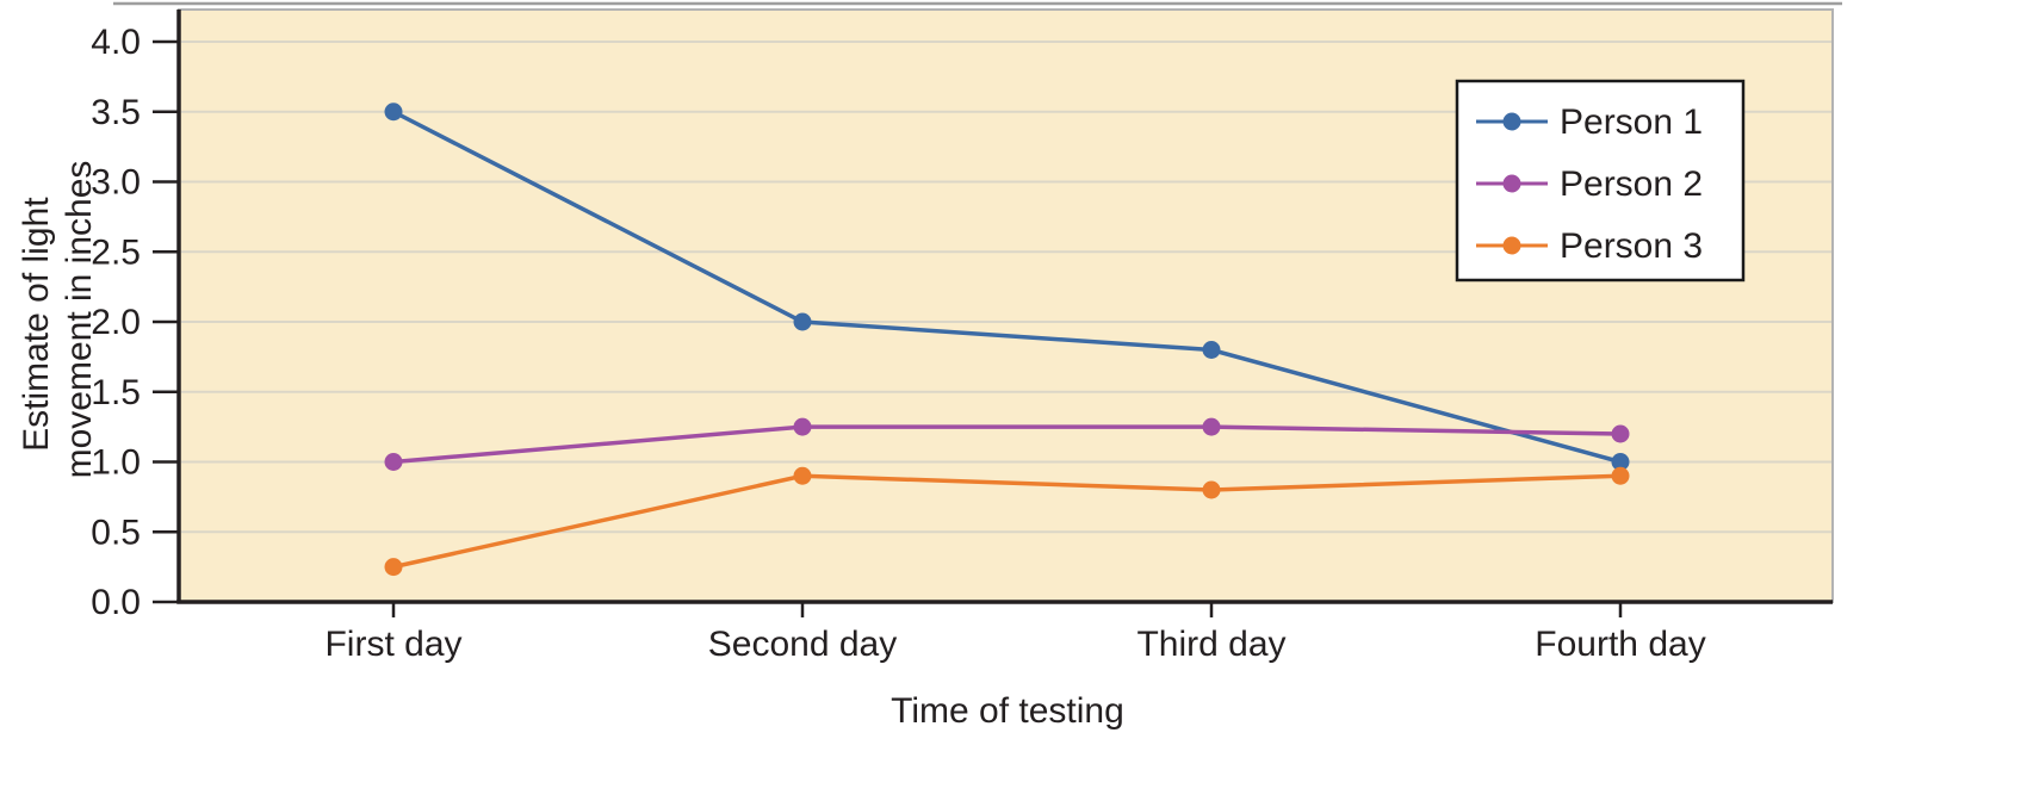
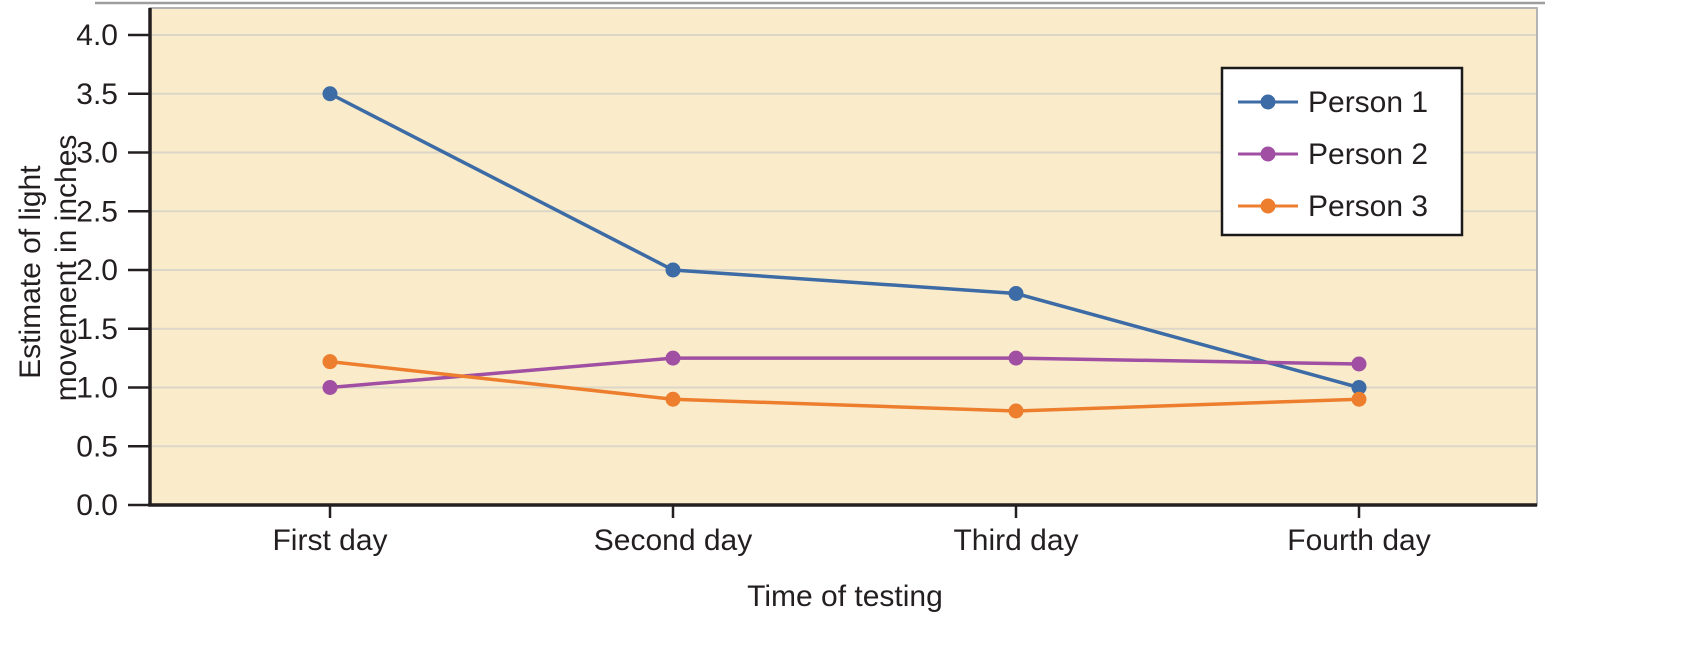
Person 3/First day: 0.25 -> 1.22
